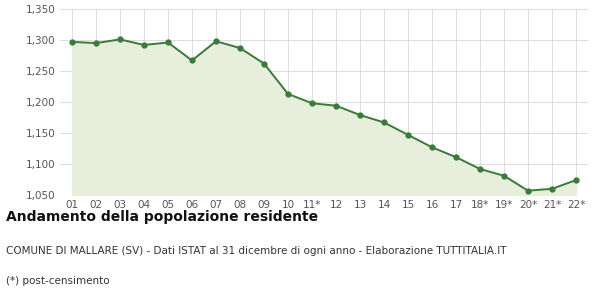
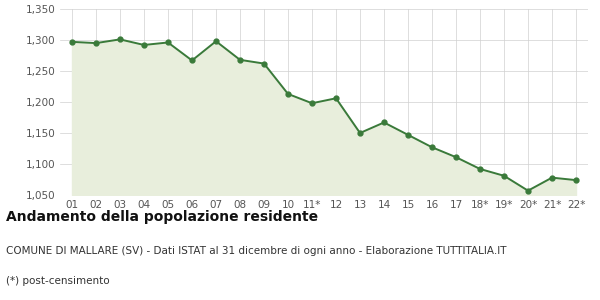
08: 1,287 -> 1,268
12: 1,194 -> 1,206
13: 1,179 -> 1,150
21*: 1,060 -> 1,078
